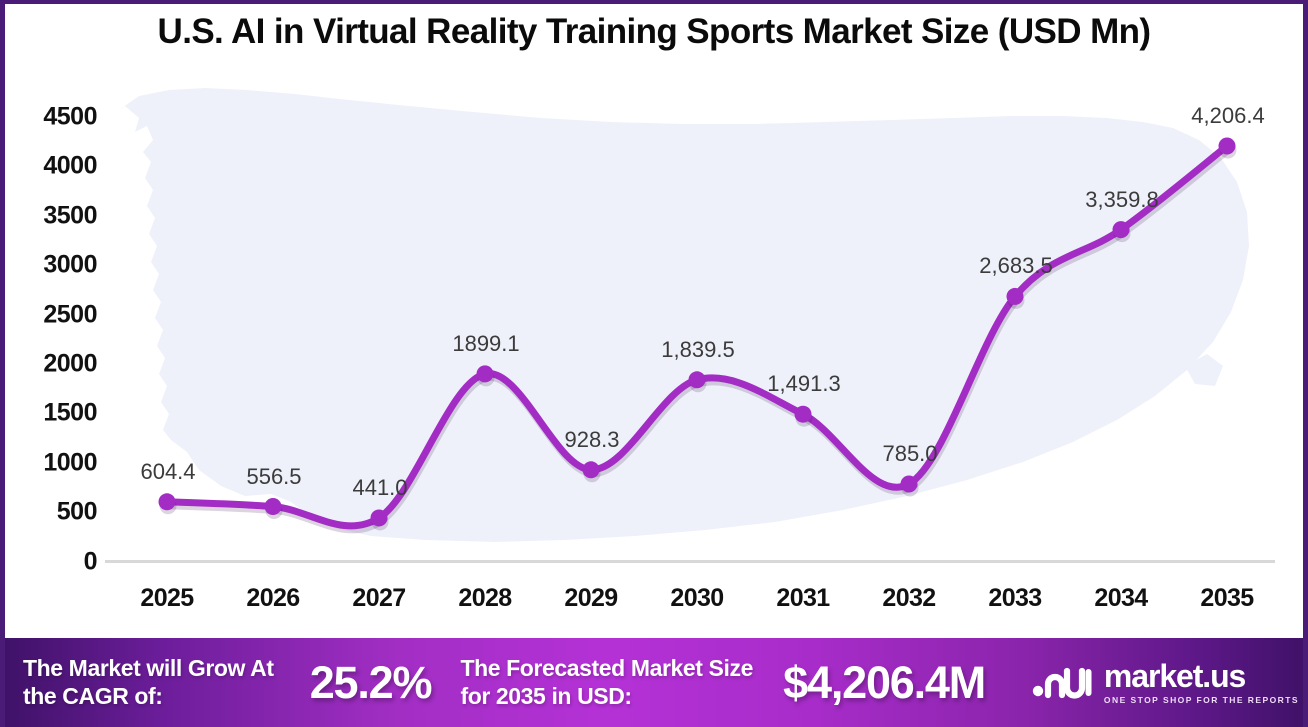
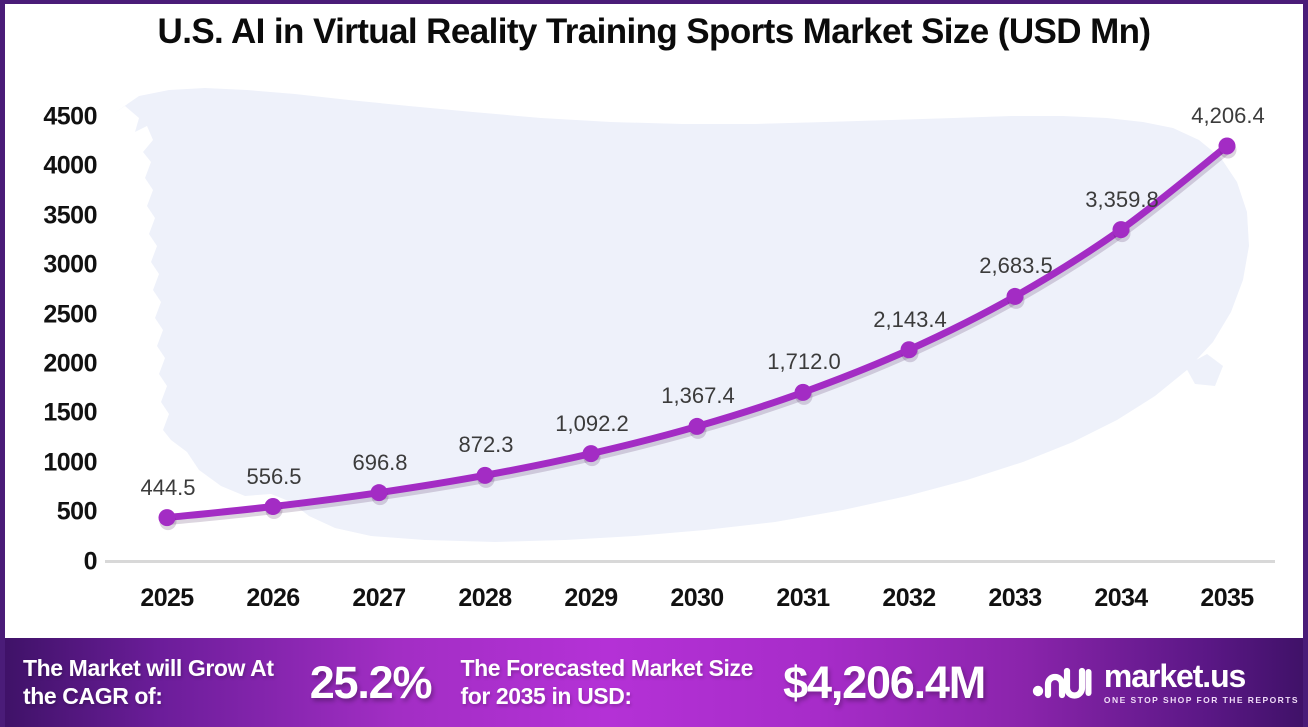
2025: 604.4 -> 444.5
2027: 441.0 -> 696.8
2028: 1899.1 -> 872.3
2029: 928.3 -> 1,092.2
2030: 1,839.5 -> 1,367.4
2031: 1,491.3 -> 1,712.0
2032: 785.0 -> 2,143.4
